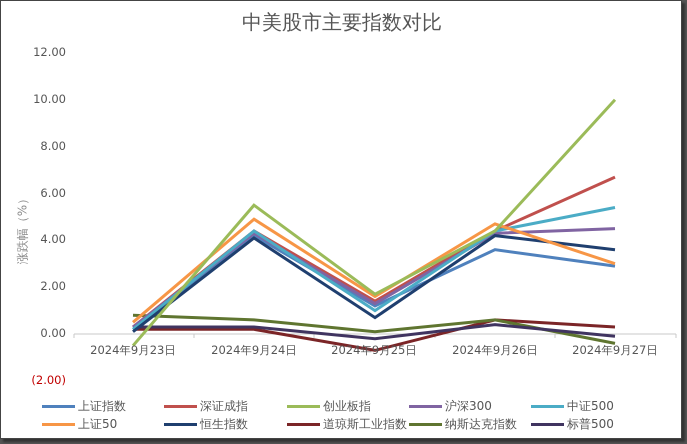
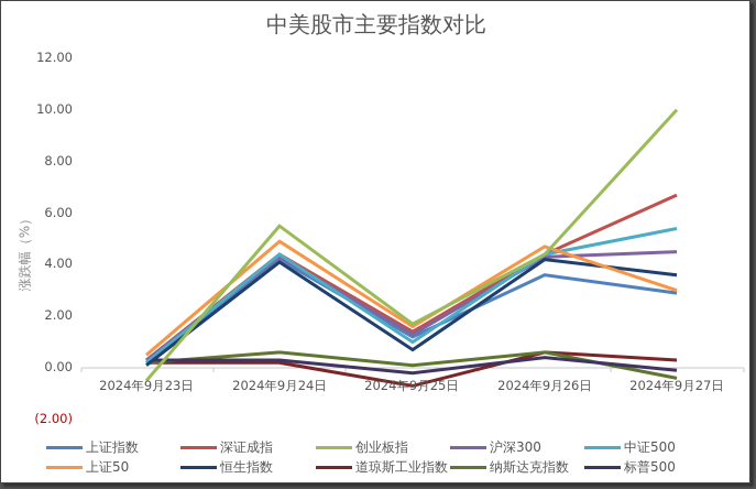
纳斯达克指数/2024年9月23日: 0.8 -> 0.2
